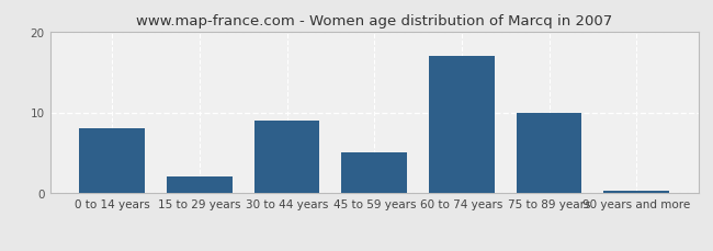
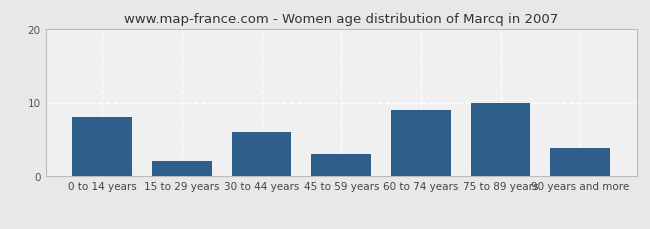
30 to 44 years: 9.0 -> 6.0
45 to 59 years: 5.0 -> 3.0
60 to 74 years: 17.0 -> 9.0
90 years and more: 0.3 -> 3.8
